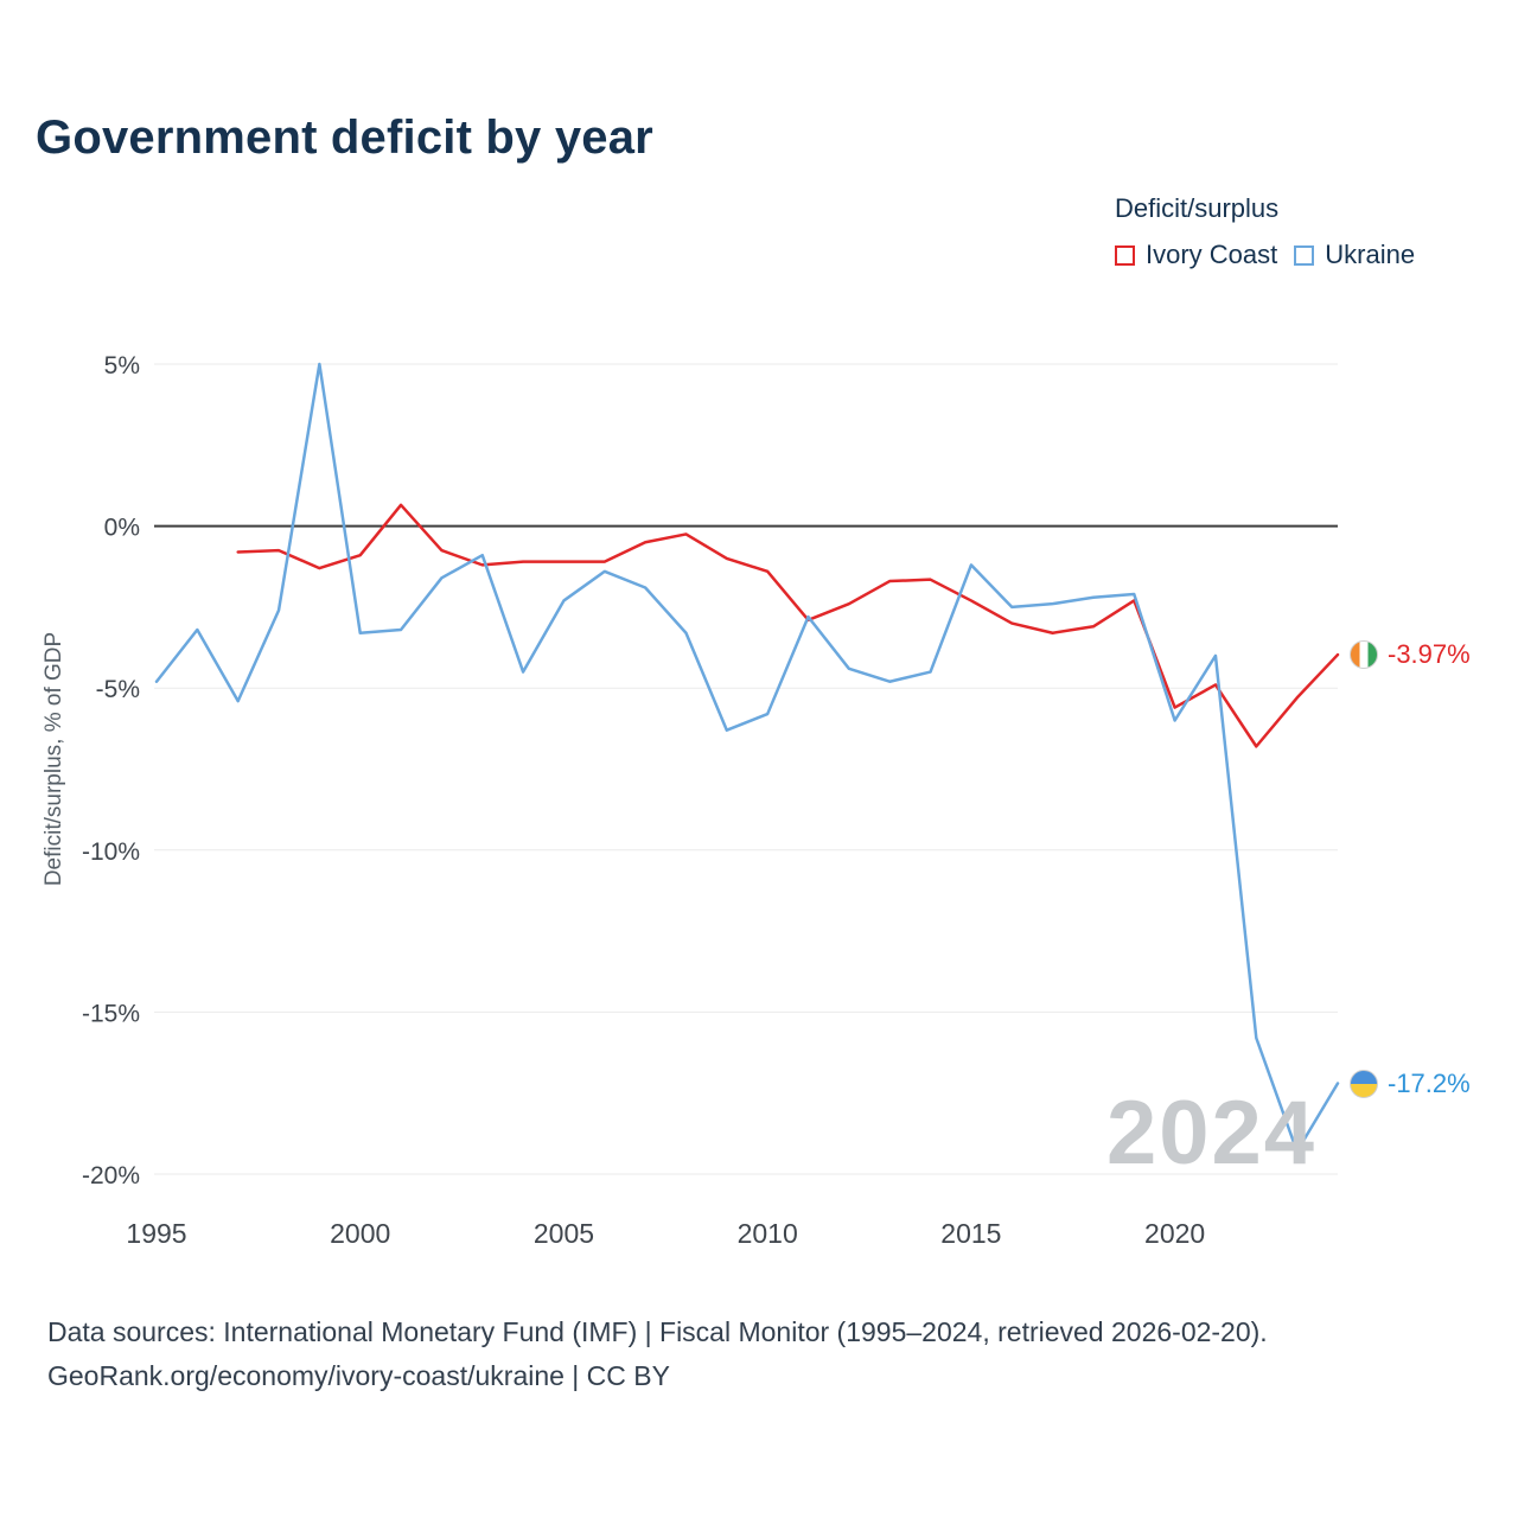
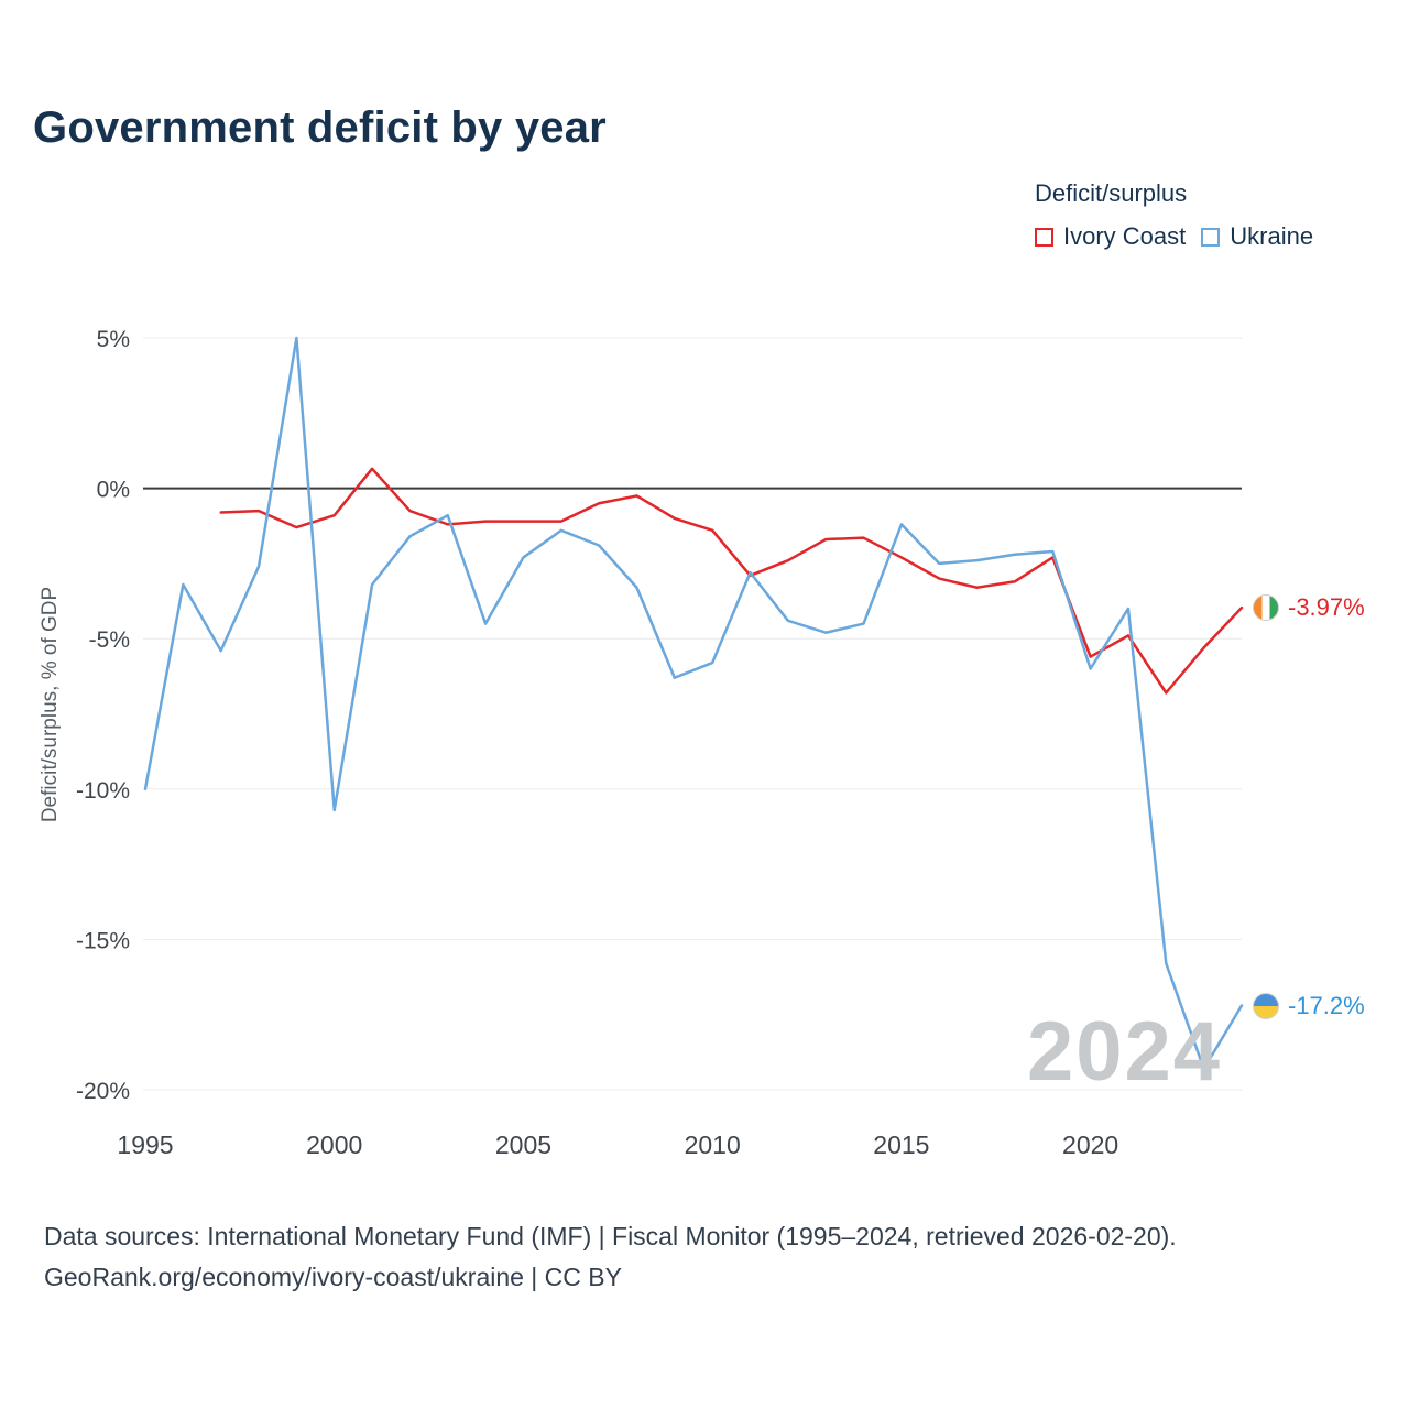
Ukraine/1995: -4.8% -> -10.0%
Ukraine/2000: -3.3% -> -10.7%
